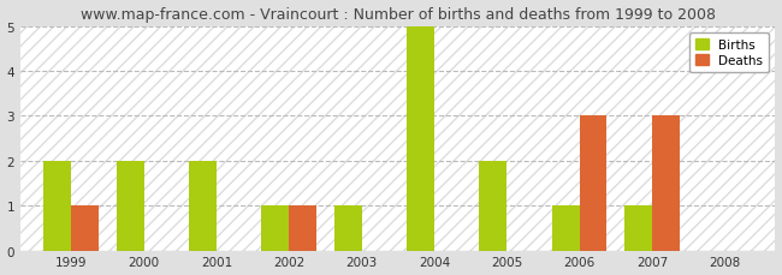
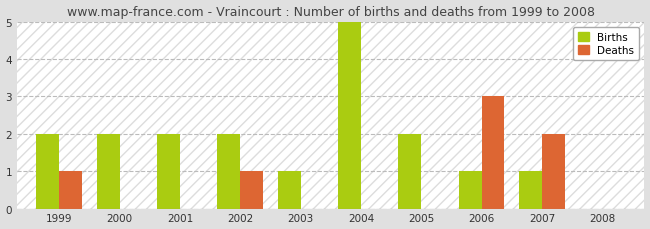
Births/2002: 1 -> 2
Deaths/2007: 3 -> 2
